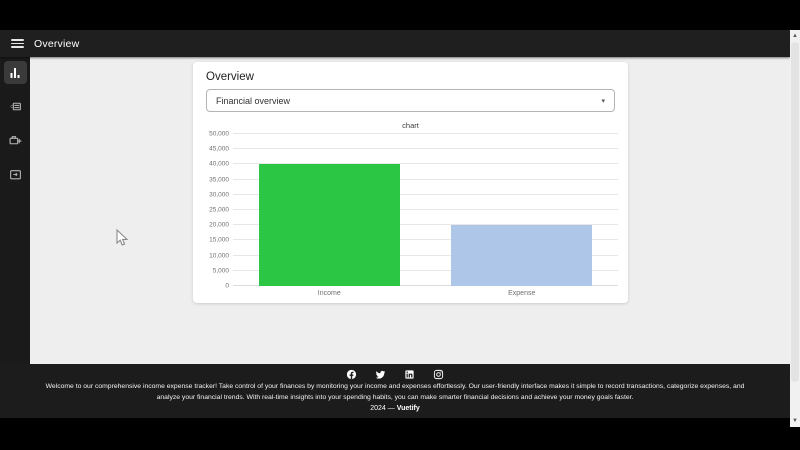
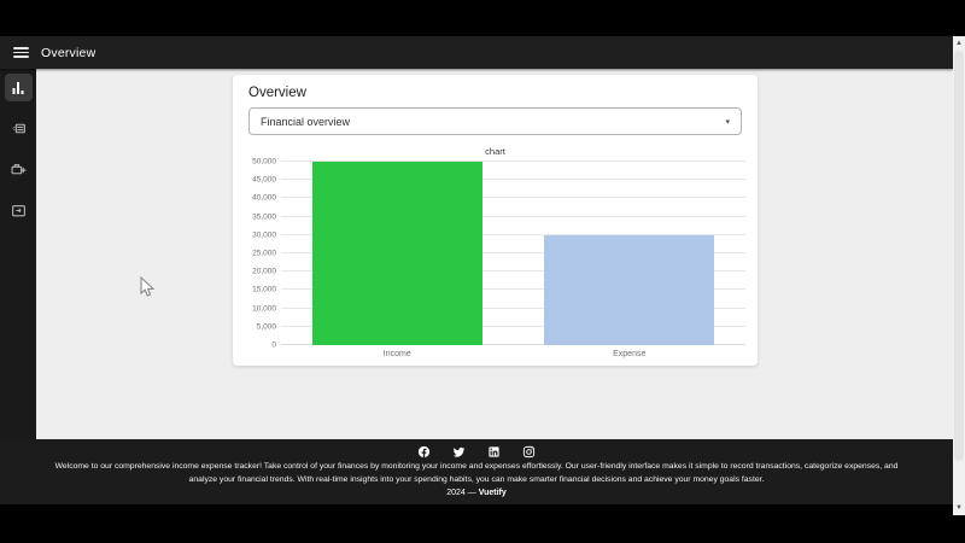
Income: 40000 -> 50000
Expense: 20000 -> 30000
